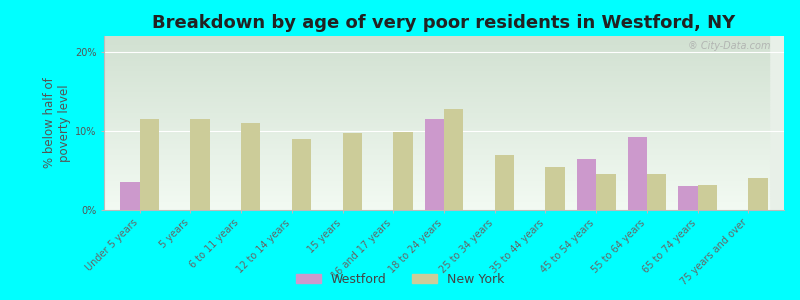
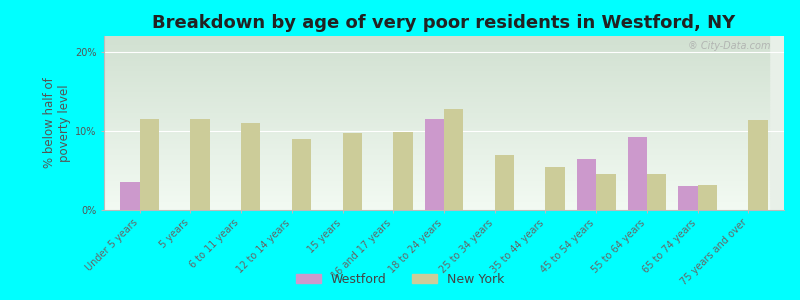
New York/75 years and over: 4.0% -> 11.4%
